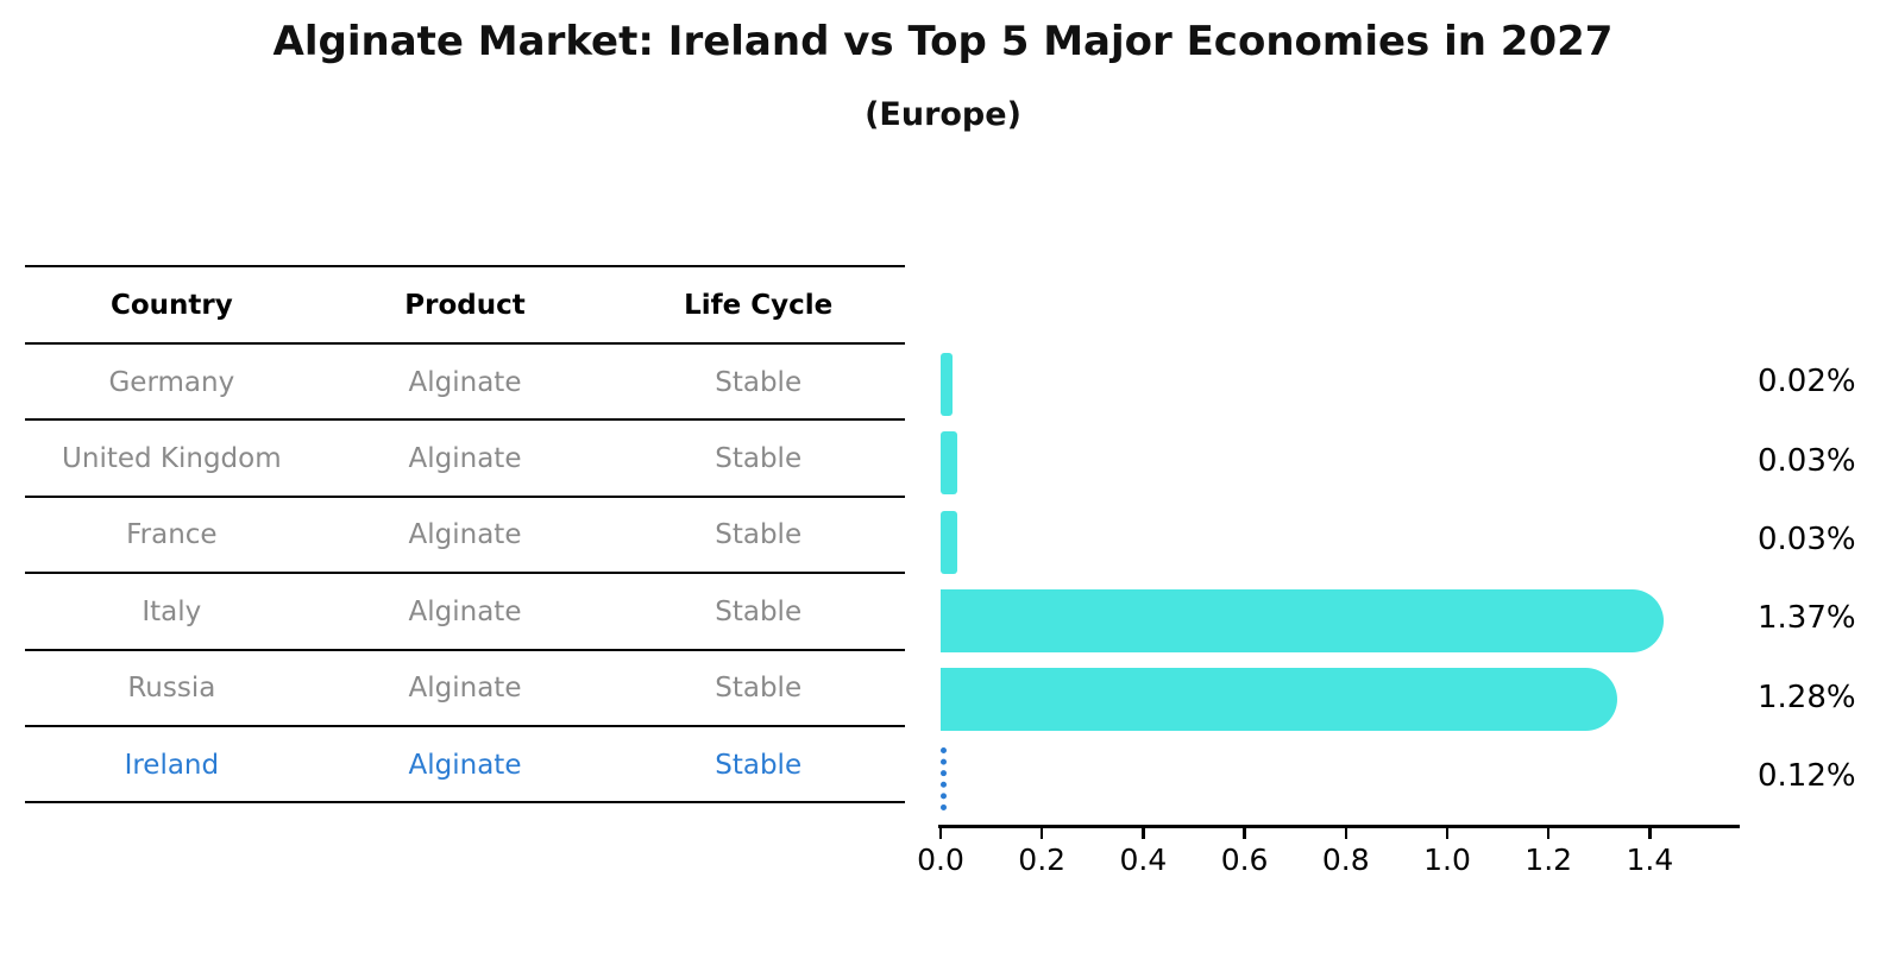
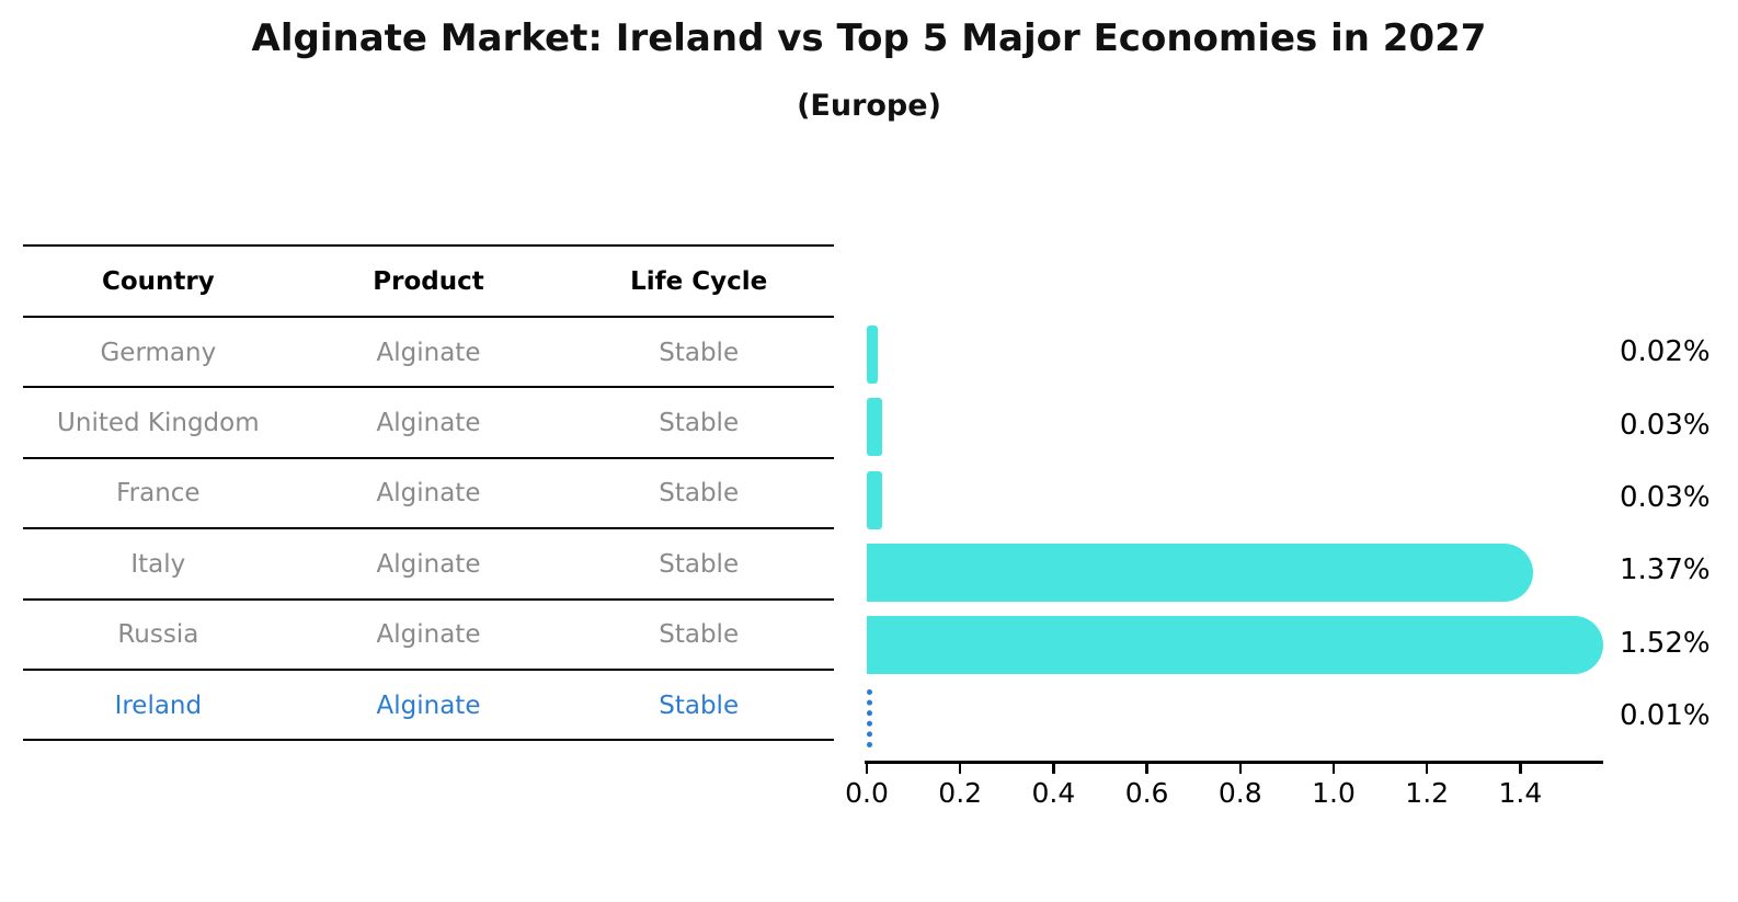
Russia: 1.28% -> 1.52%
Ireland: 0.12% -> 0.01%
